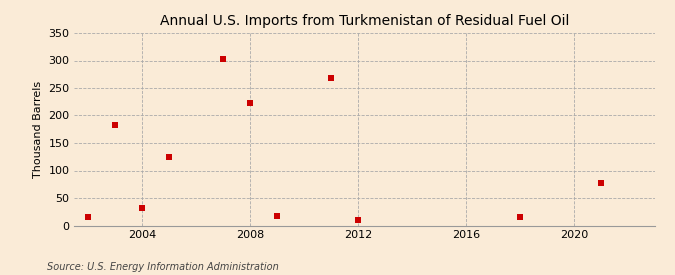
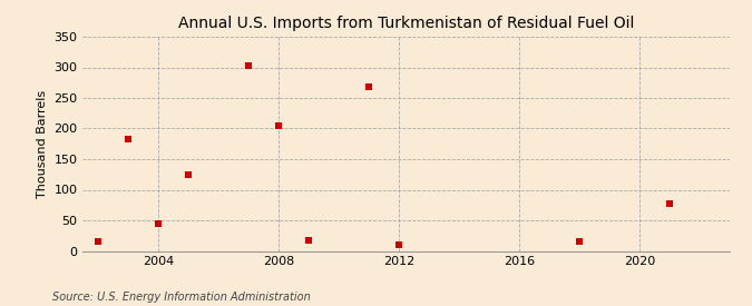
2004: 32 -> 44
2008: 222 -> 204
